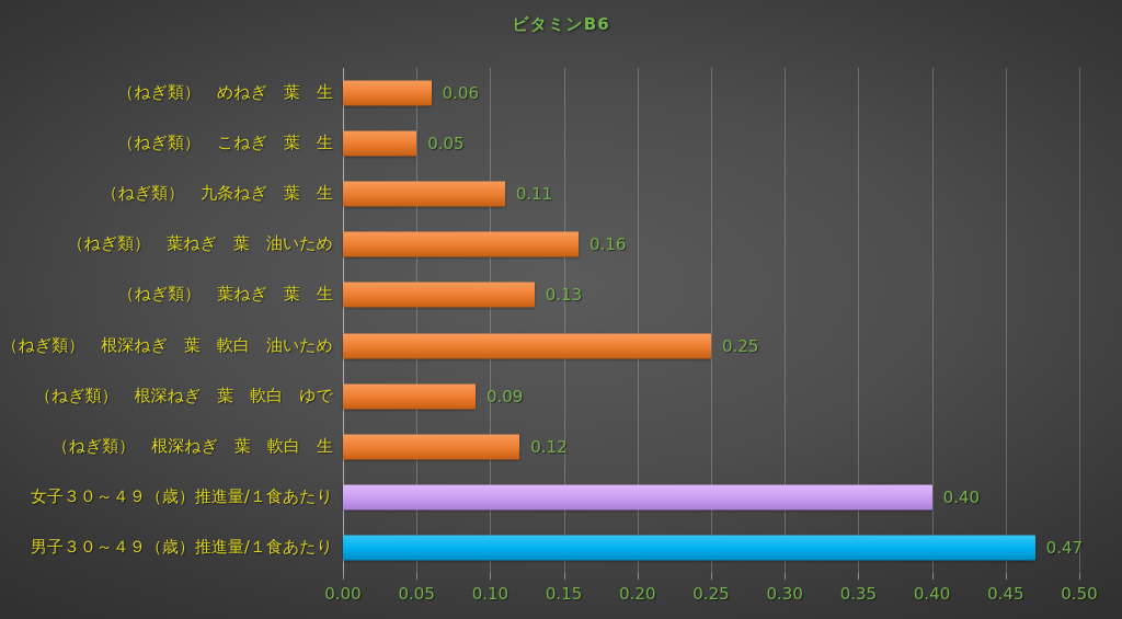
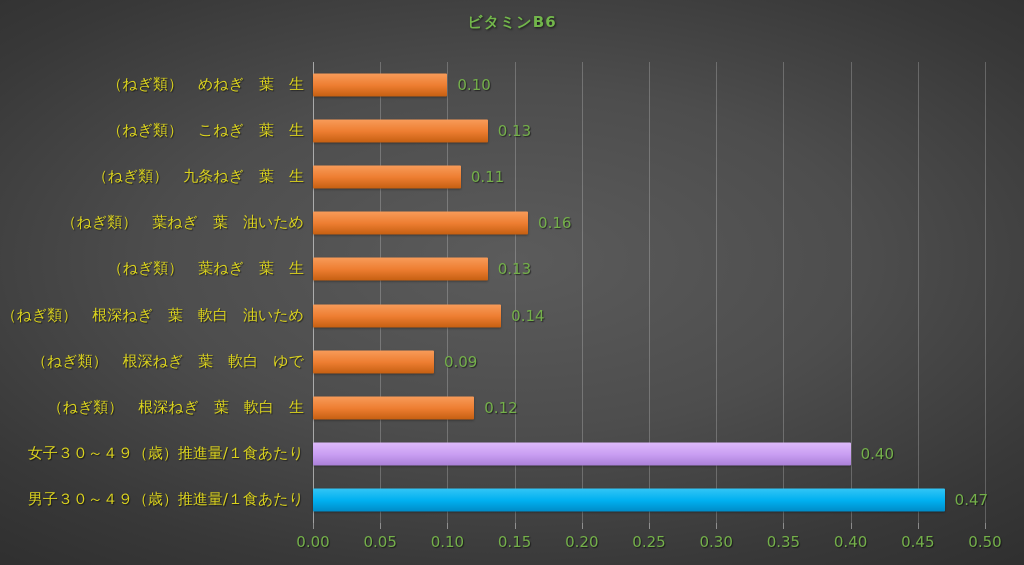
（ねぎ類） めねぎ 葉 生: 0.06 -> 0.10
（ねぎ類） こねぎ 葉 生: 0.05 -> 0.13
（ねぎ類） 根深ねぎ 葉 軟白 油いため: 0.25 -> 0.14
